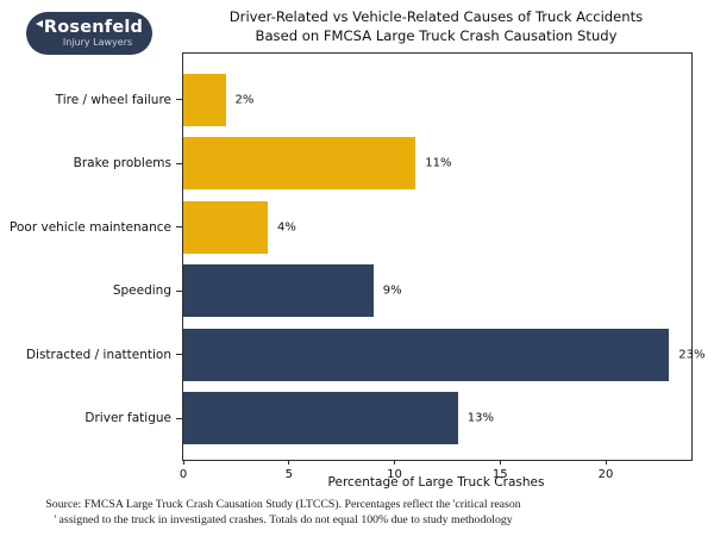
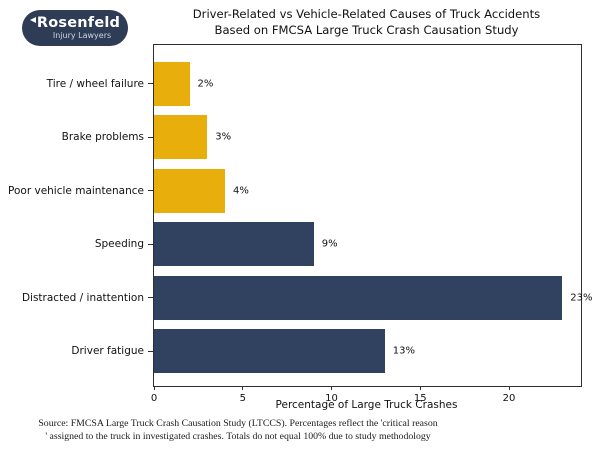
Brake problems: 11% -> 3%
